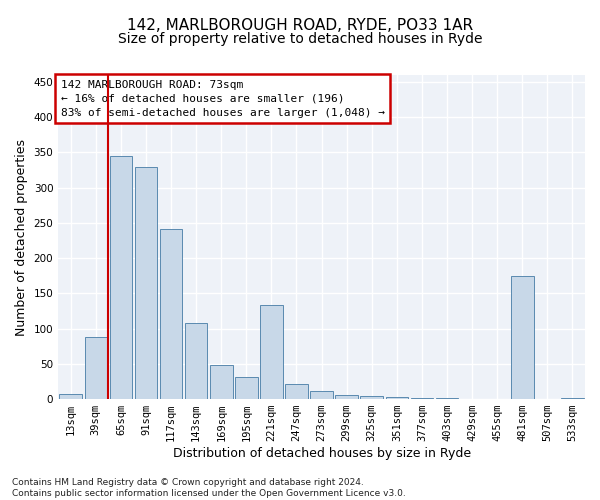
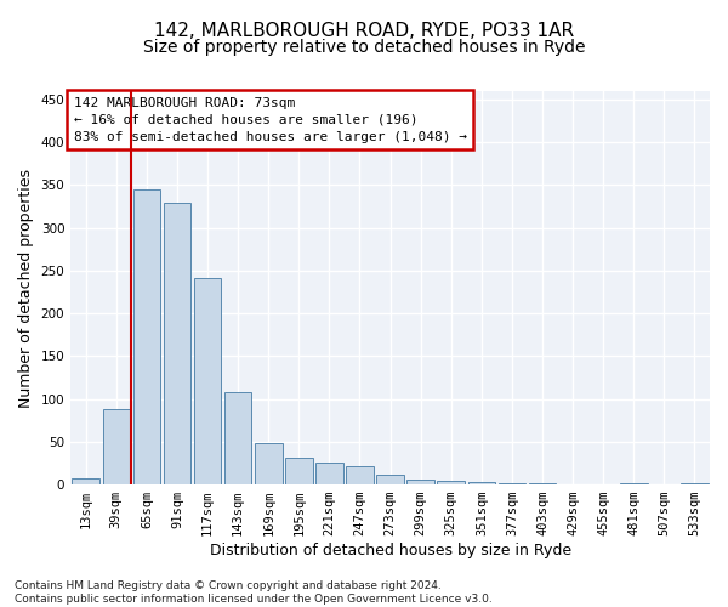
221sqm: 134 -> 25
481sqm: 174 -> 1
